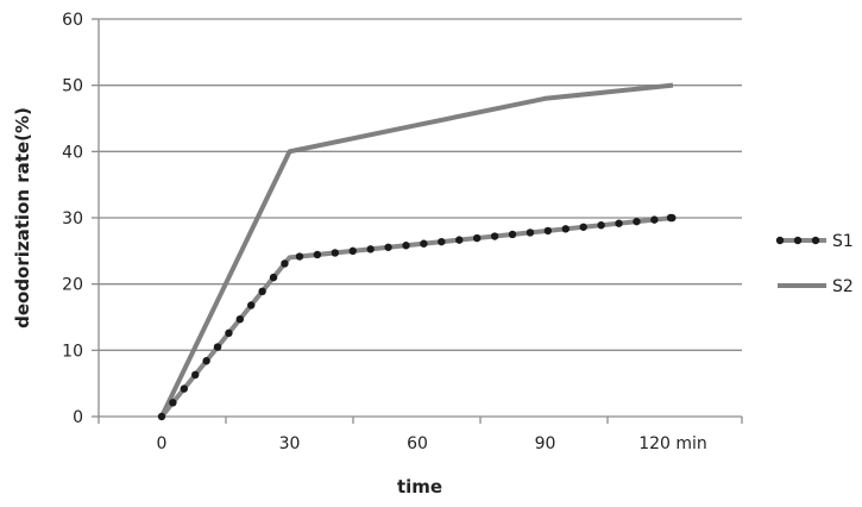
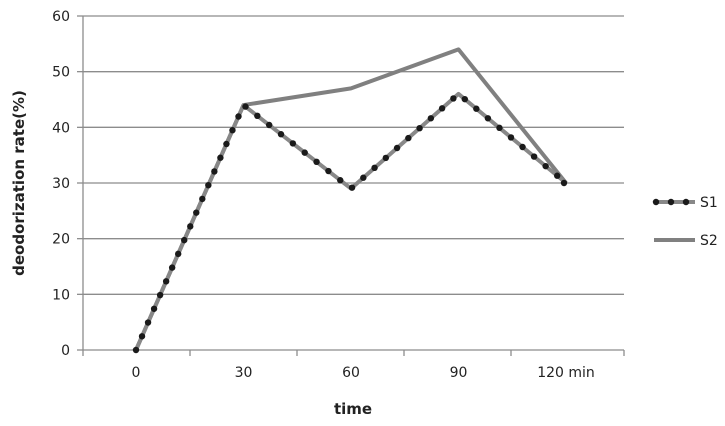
S1/30: 24 -> 44
S2/30: 40 -> 44
S1/60: 26 -> 29
S2/60: 44 -> 47
S1/90: 28 -> 46
S2/90: 48 -> 54
S2/120 min: 50 -> 30
